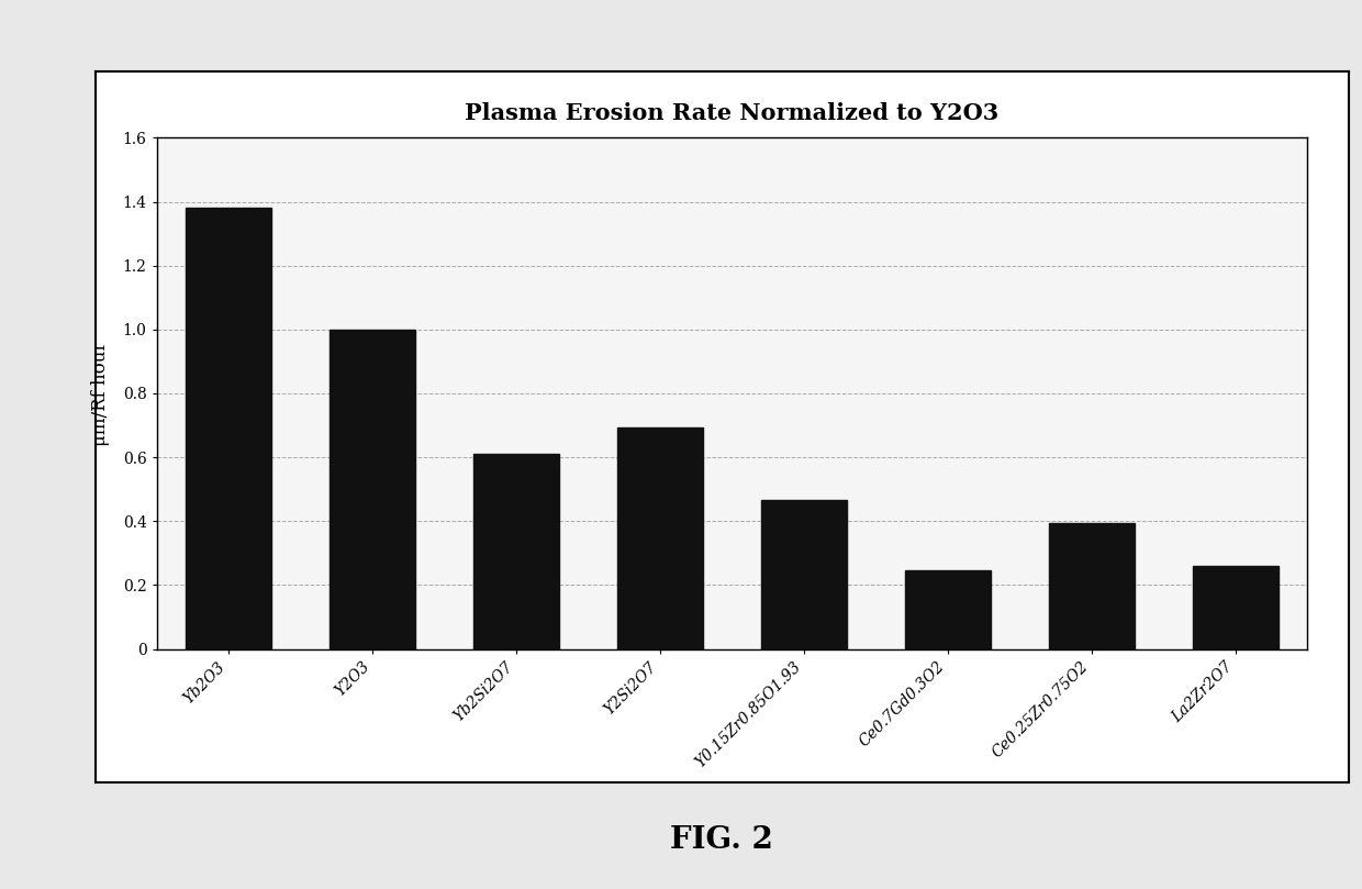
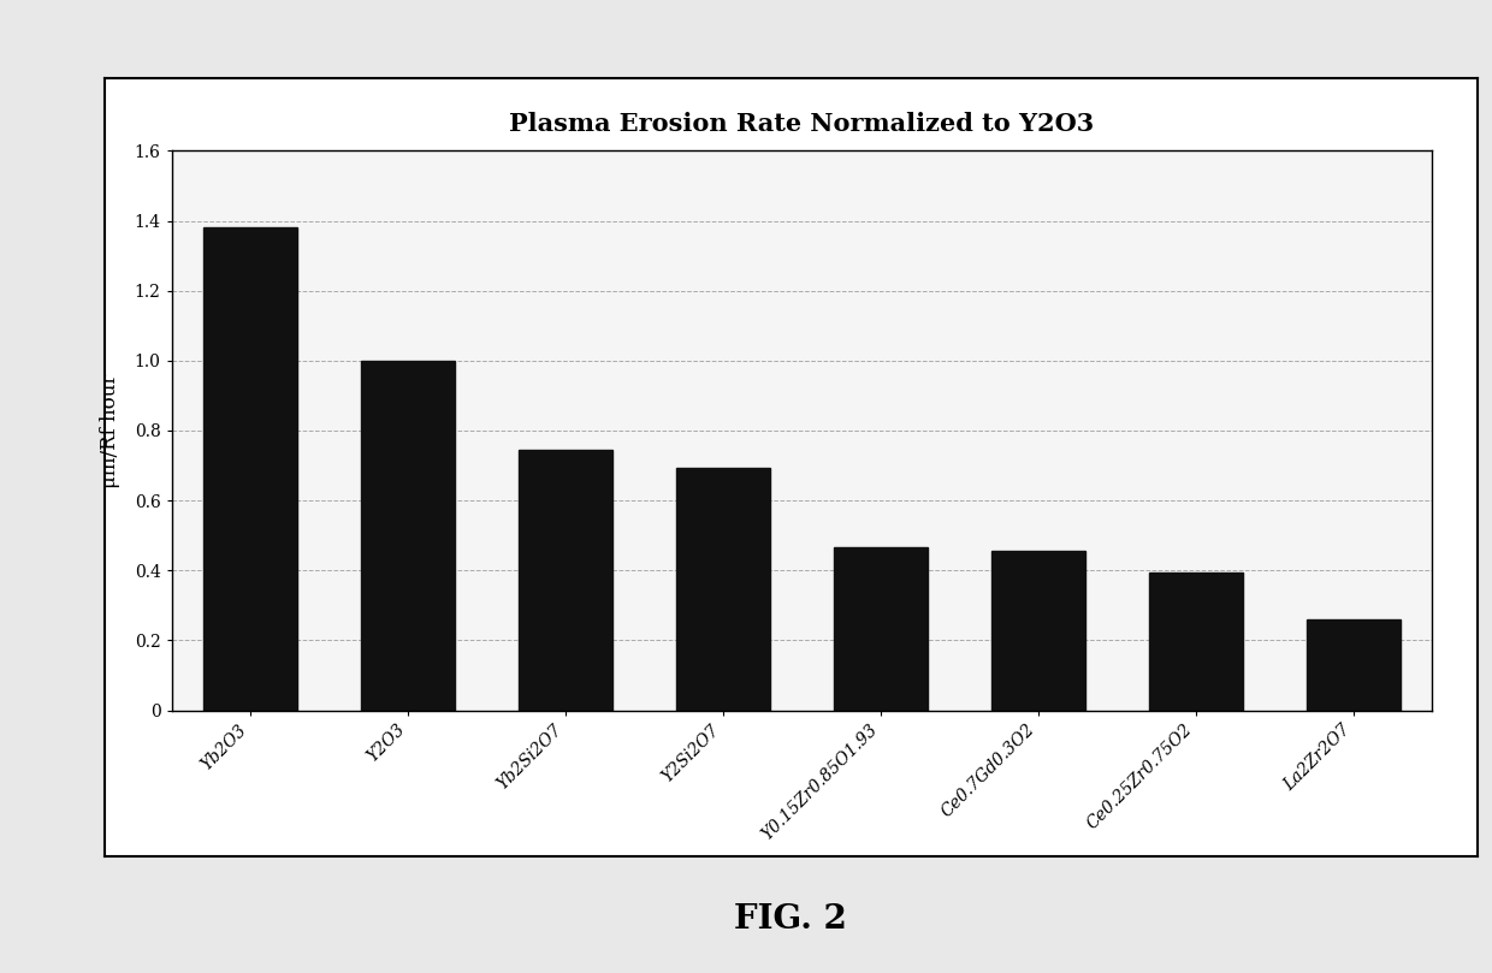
Yb2Si2O7: 0.610 -> 0.745
Ce0.7Gd0.3O2: 0.245 -> 0.455
